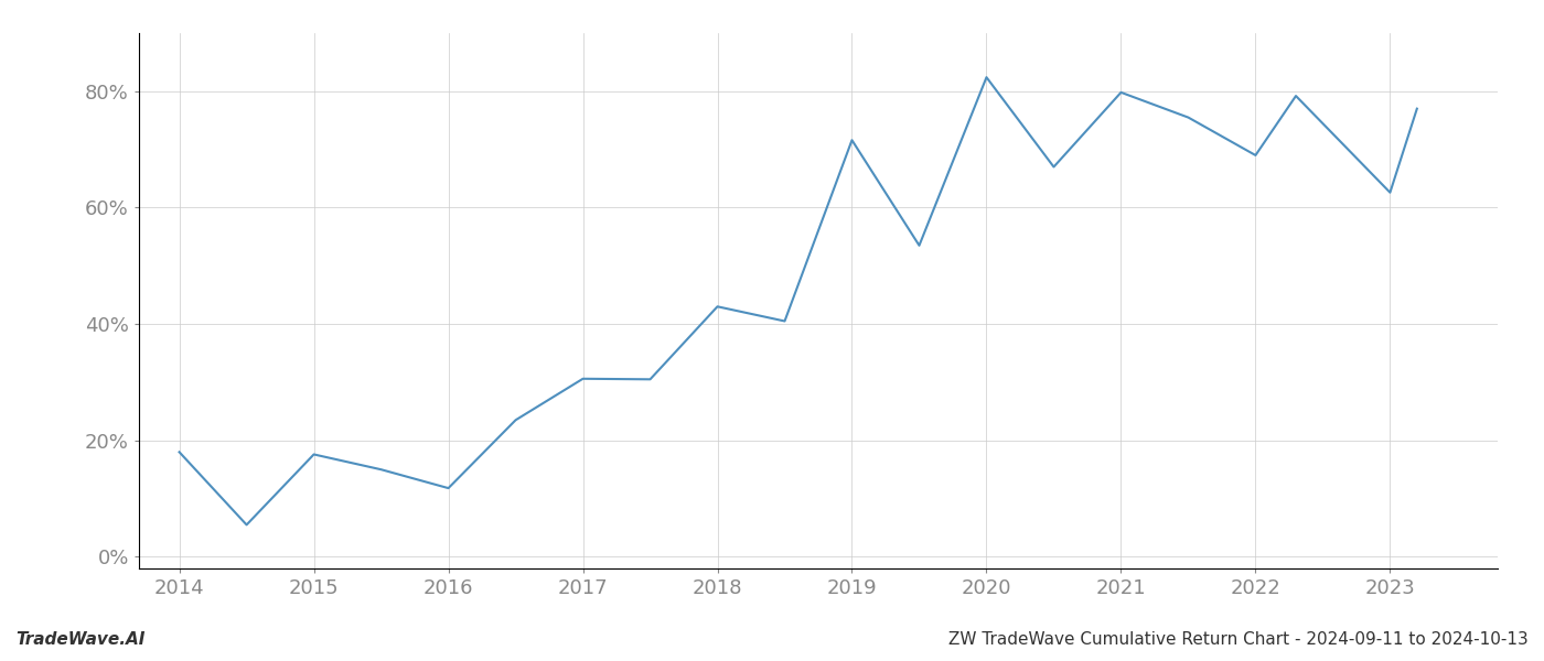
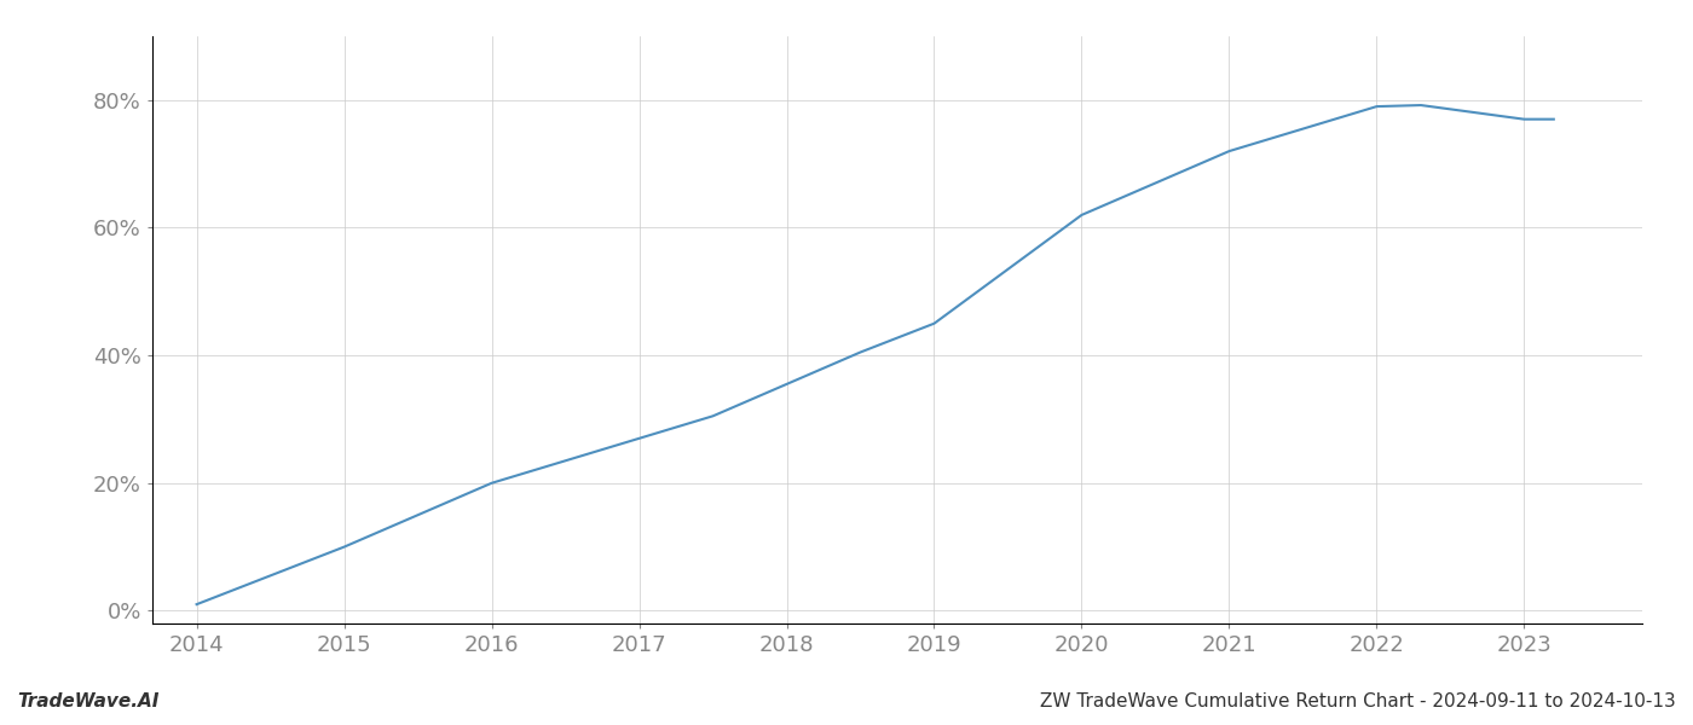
2014: 18.0% -> 1.0%
2015: 17.6% -> 10.0%
2016: 11.8% -> 20.0%
2017: 30.6% -> 27.0%
2018: 43.0% -> 35.5%
2019: 71.6% -> 45.0%
2020: 82.4% -> 62.0%
2021: 79.8% -> 72.0%
2022: 69.0% -> 79.0%
2023: 62.6% -> 77.0%
